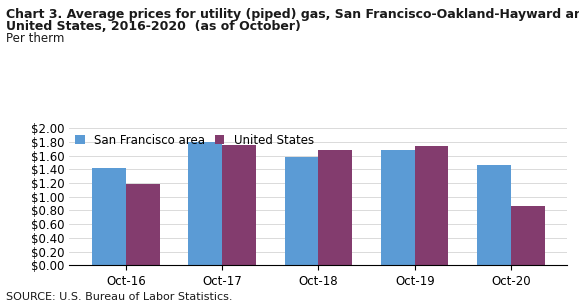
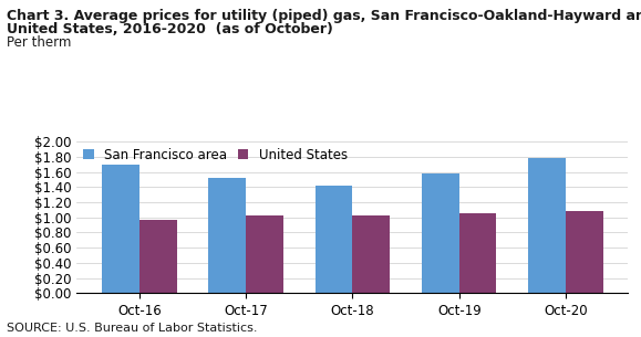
San Francisco area/Oct-16: $1.42 -> $1.69
United States/Oct-16: $1.18 -> $0.96
San Francisco area/Oct-17: $1.80 -> $1.52
United States/Oct-17: $1.76 -> $1.02
San Francisco area/Oct-18: $1.58 -> $1.42
United States/Oct-18: $1.68 -> $1.02
San Francisco area/Oct-19: $1.68 -> $1.58
United States/Oct-19: $1.74 -> $1.05
San Francisco area/Oct-20: $1.46 -> $1.78
United States/Oct-20: $0.86 -> $1.08
